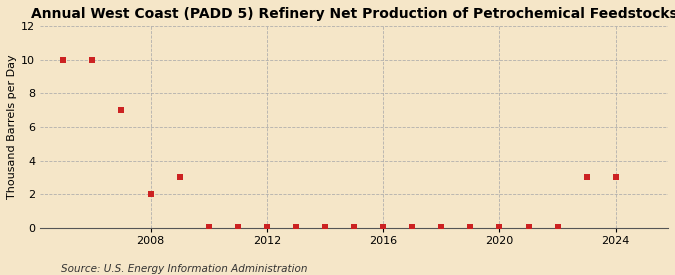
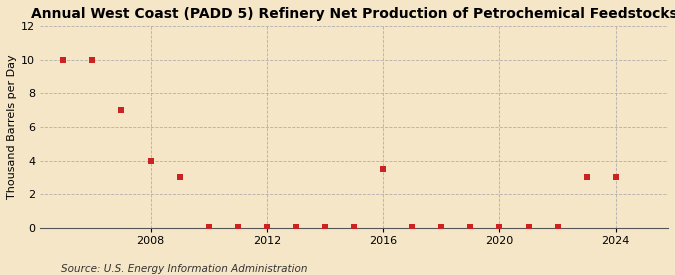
2008: 2.0 -> 4.0
2016: 0.1 -> 3.5
